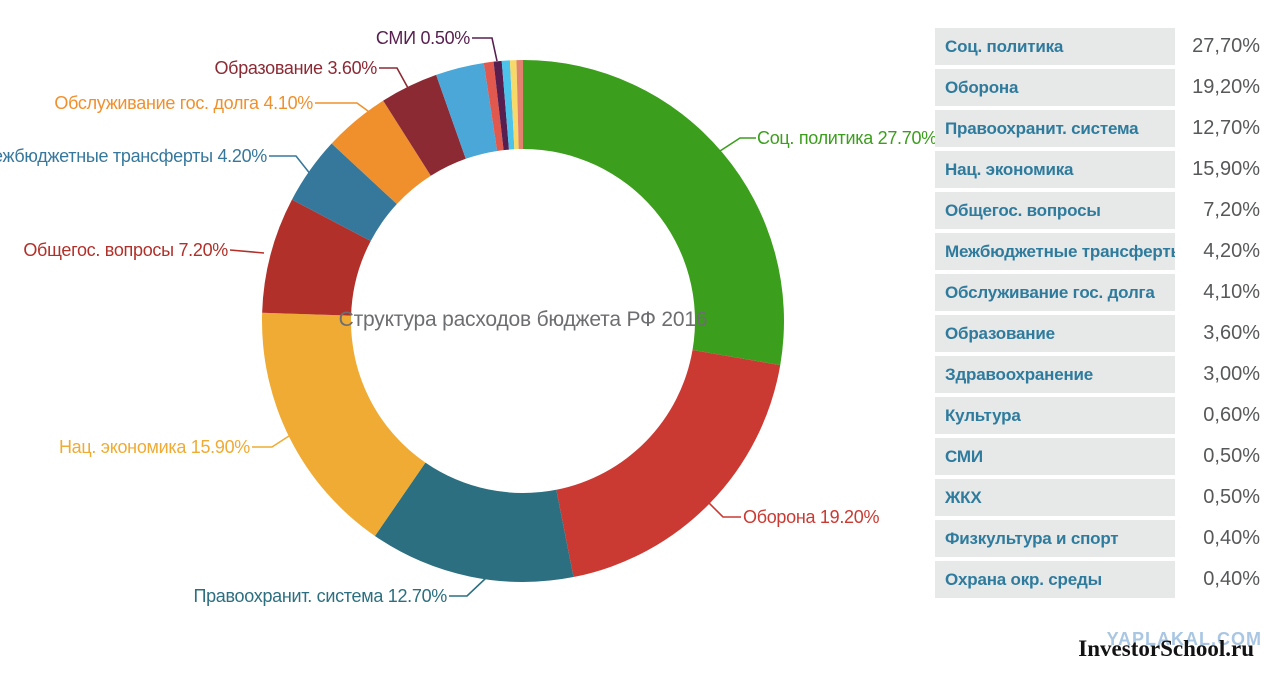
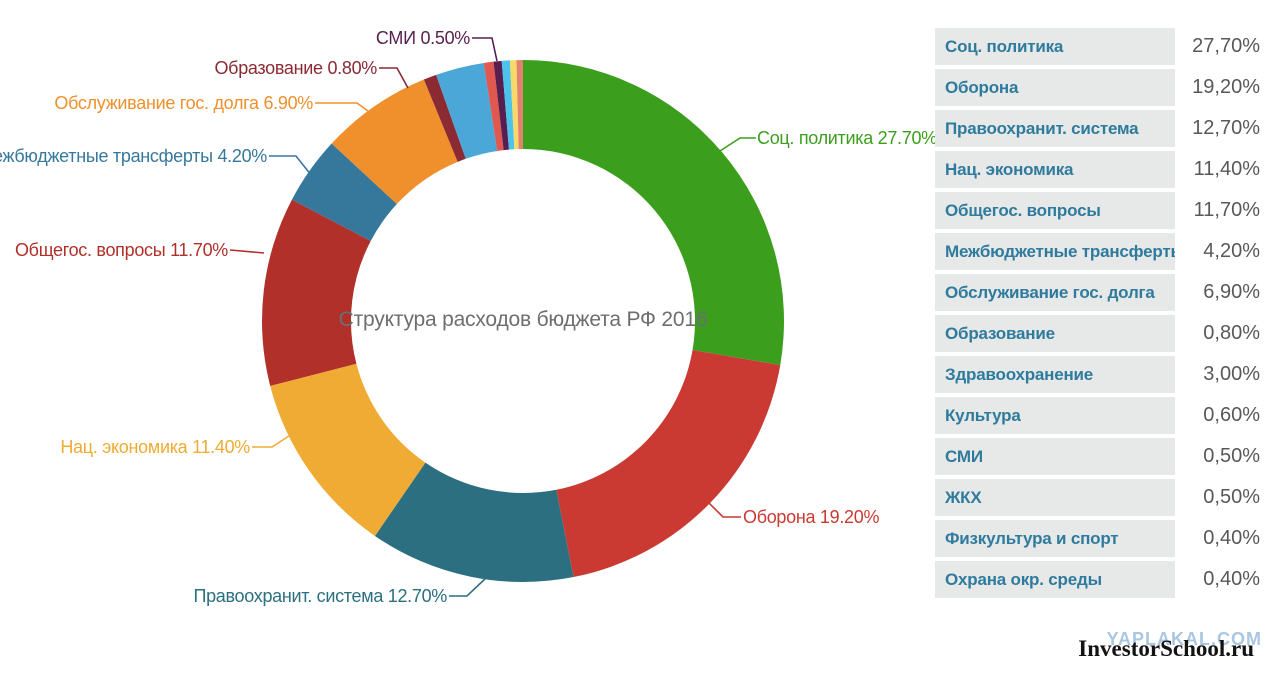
Нац. экономика: 15,90% -> 11,40%
Общегос. вопросы: 7,20% -> 11,70%
Обслуживание гос. долга: 4,10% -> 6,90%
Образование: 3,60% -> 0,80%
